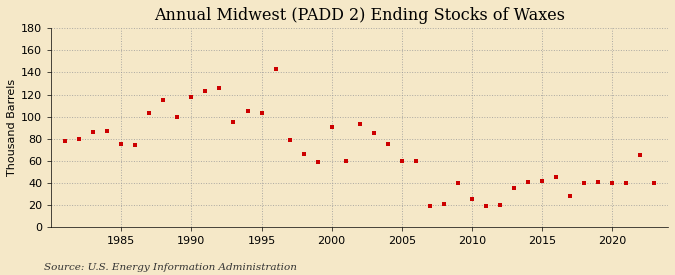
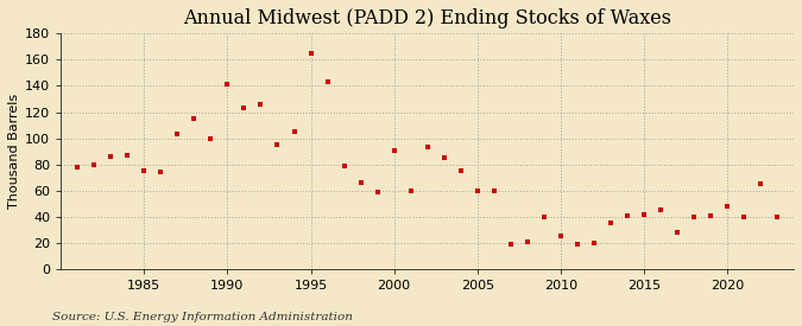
1990: 118 -> 141
1995: 103 -> 165
2020: 40 -> 48
